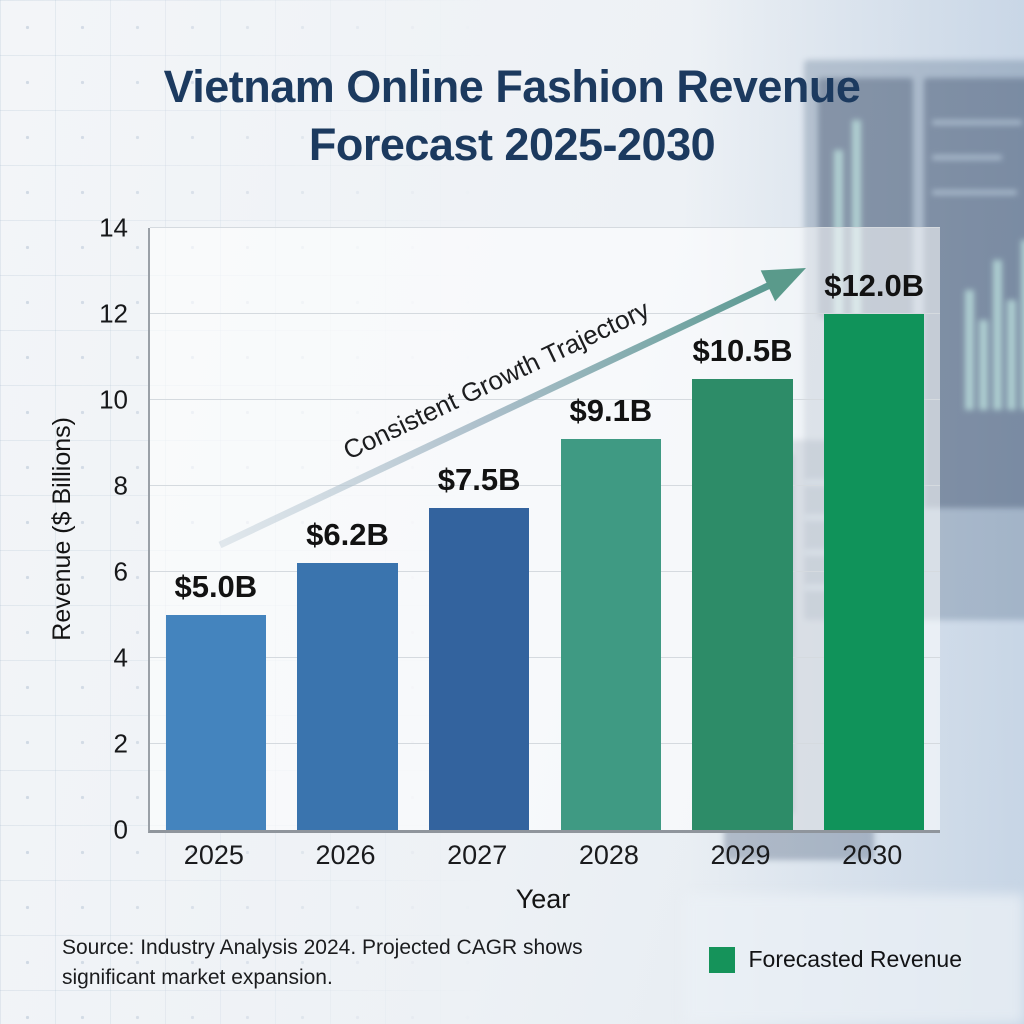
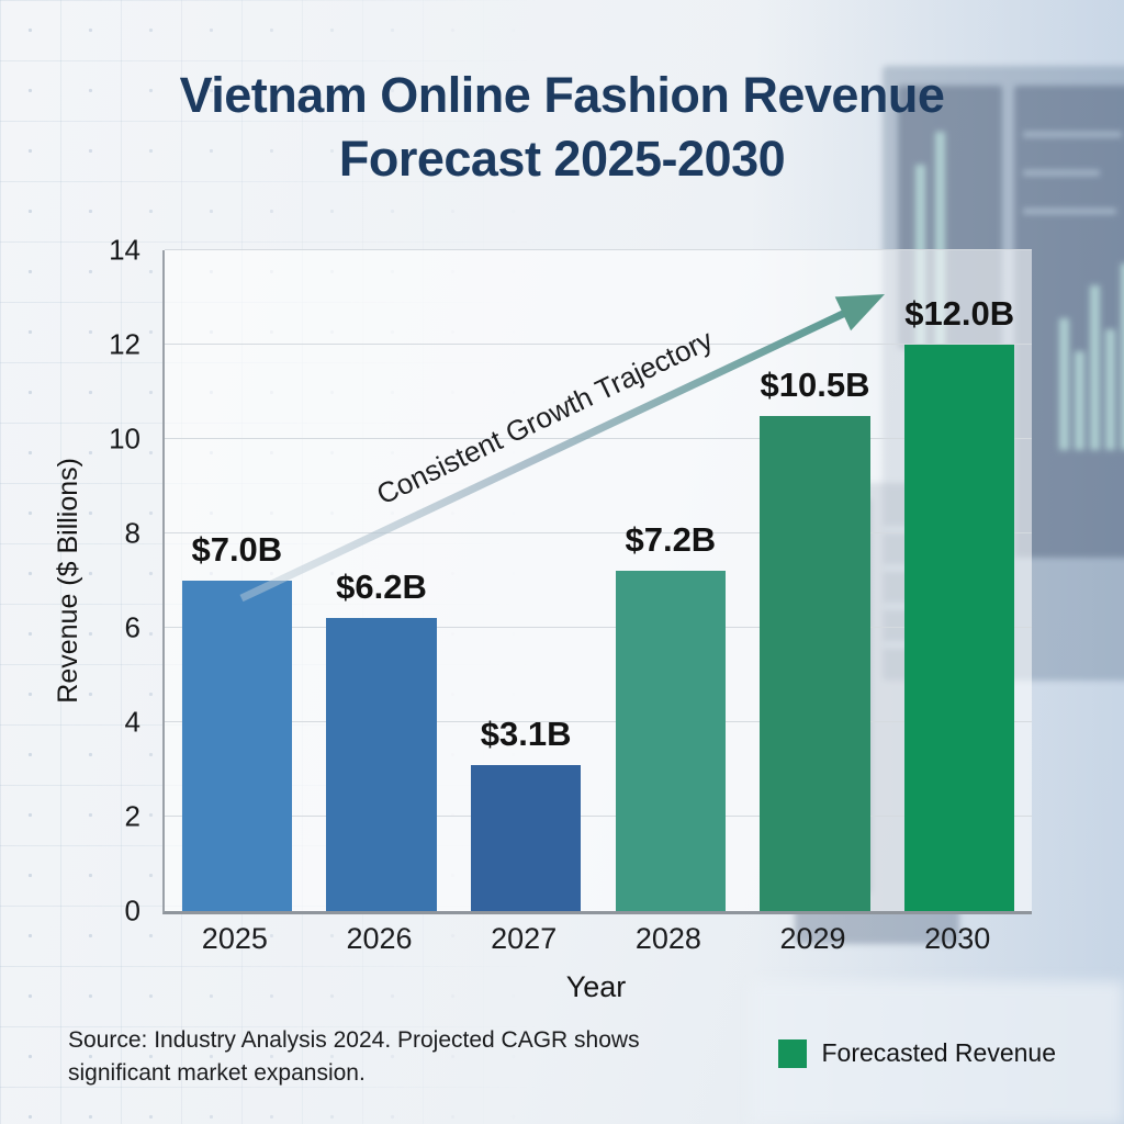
2025: $5.0B -> $7.0B
2027: $7.5B -> $3.1B
2028: $9.1B -> $7.2B
